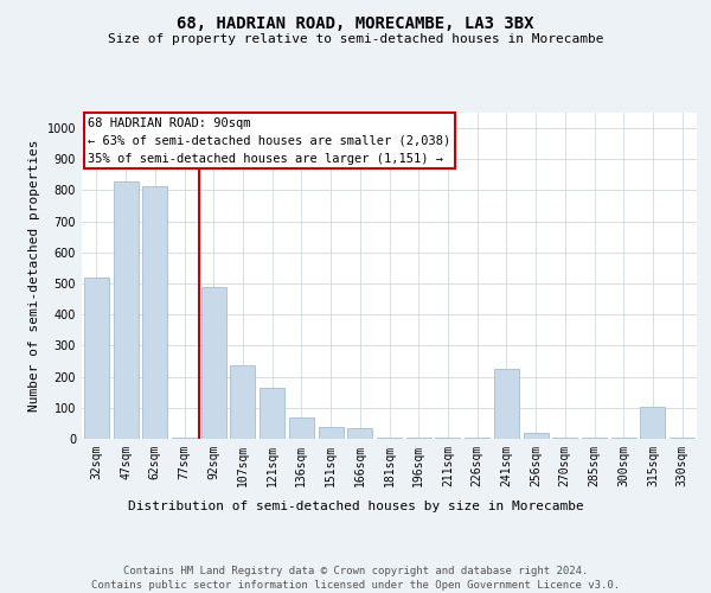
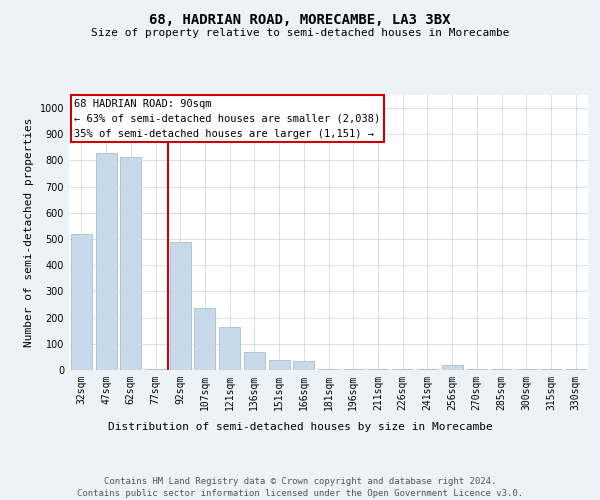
241sqm: 225 -> 3
315sqm: 105 -> 3
